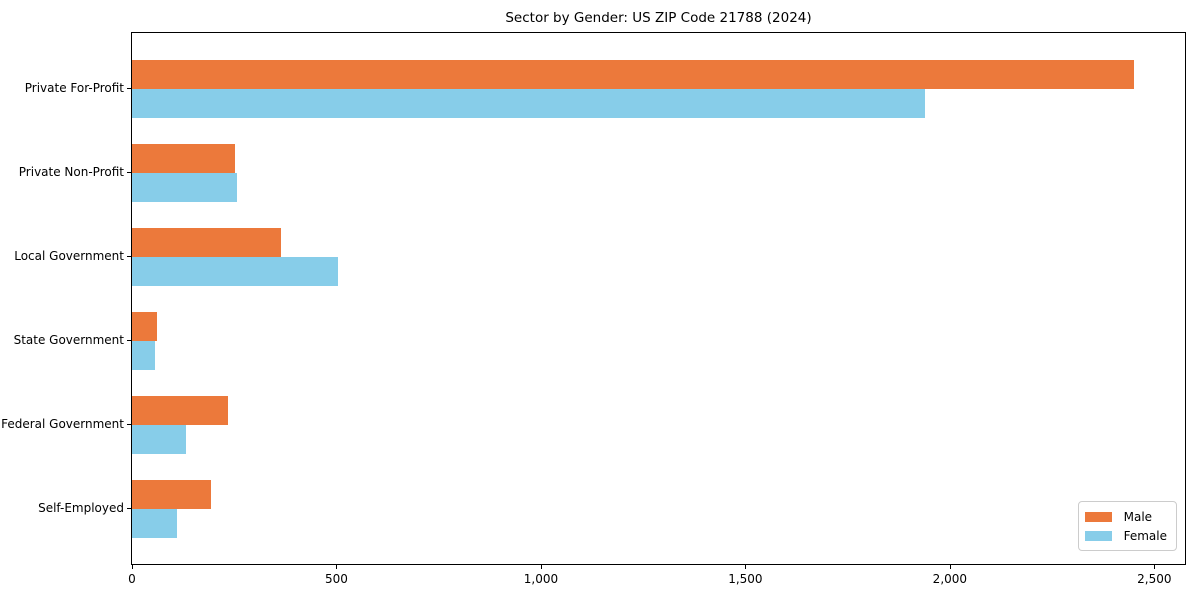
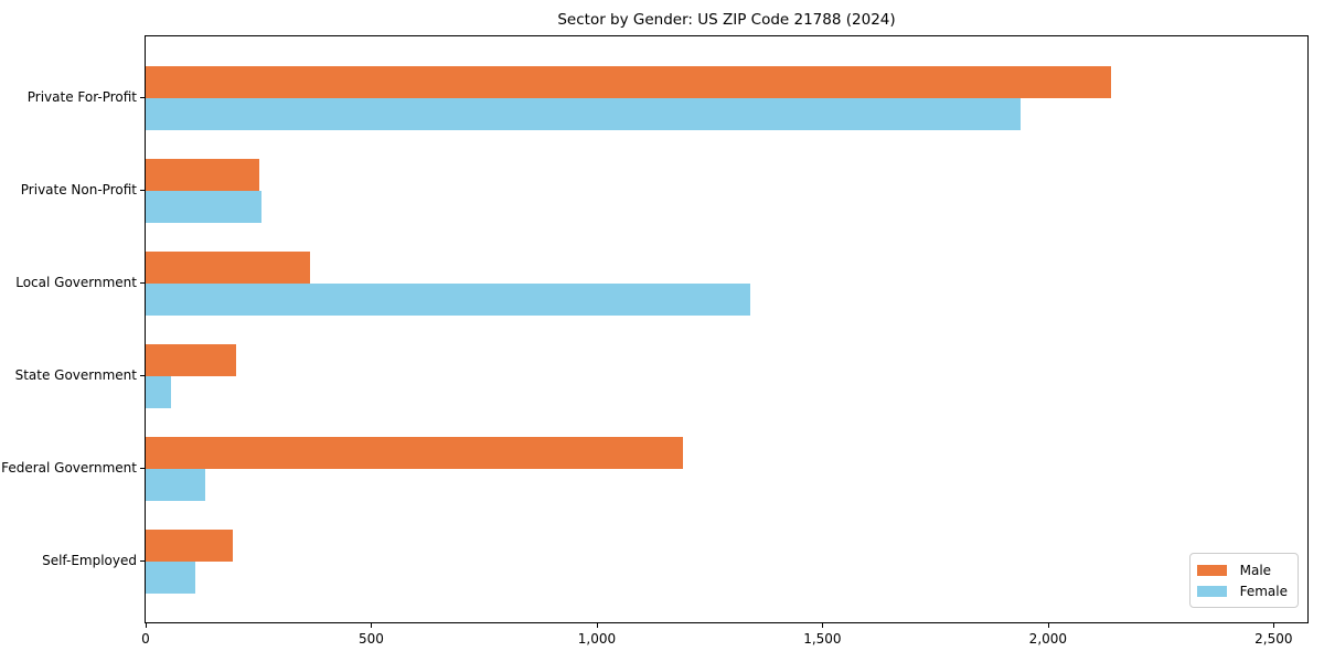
Male/Private For-Profit: 2450 -> 2140
Female/Local Government: 500 -> 1340
Male/State Government: 60 -> 200
Male/Federal Government: 230 -> 1190
